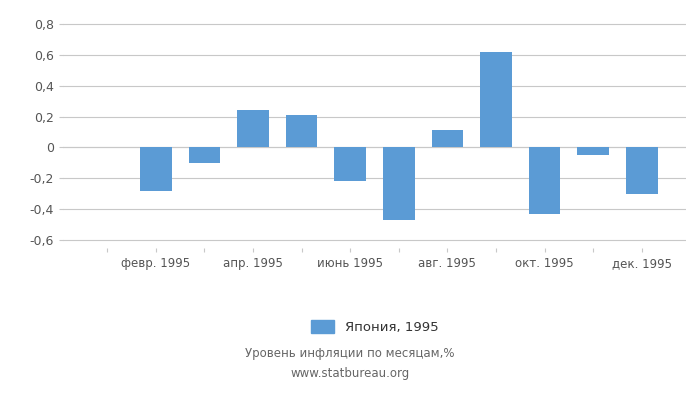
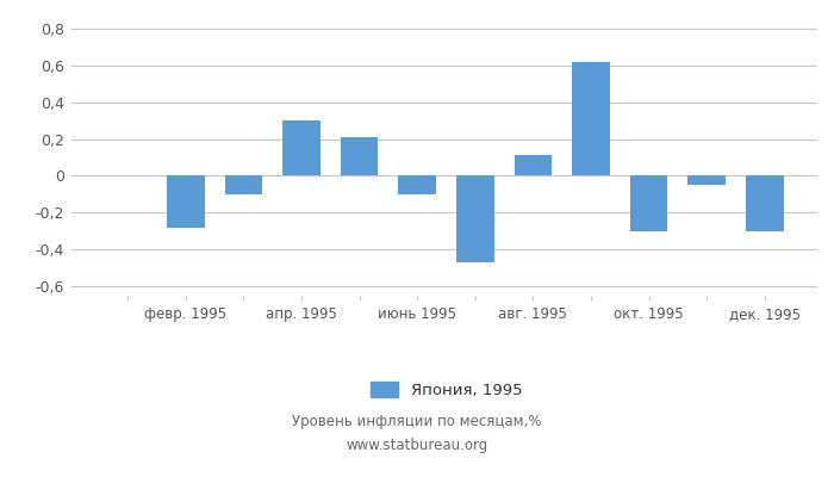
апр. 1995: 0,24 -> 0,30
июнь 1995: -0,22 -> -0,10
окт. 1995: -0,43 -> -0,30
